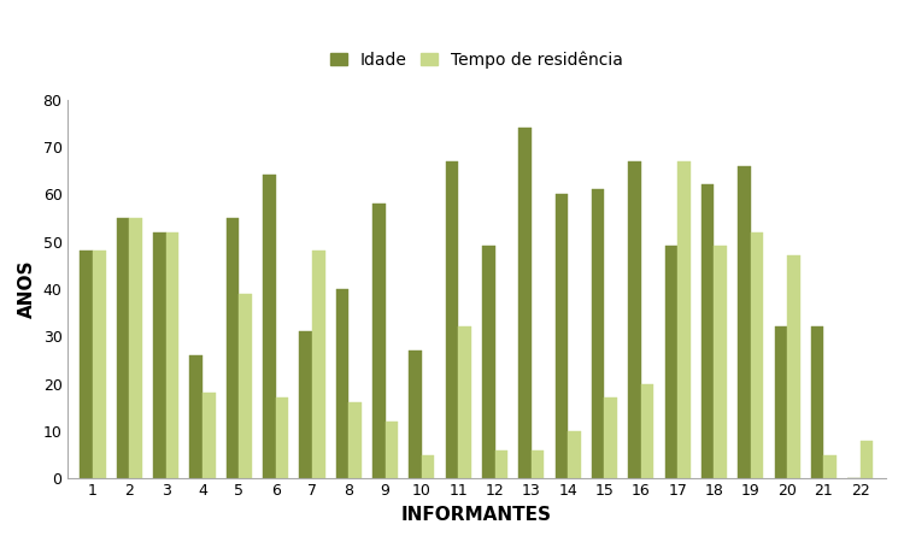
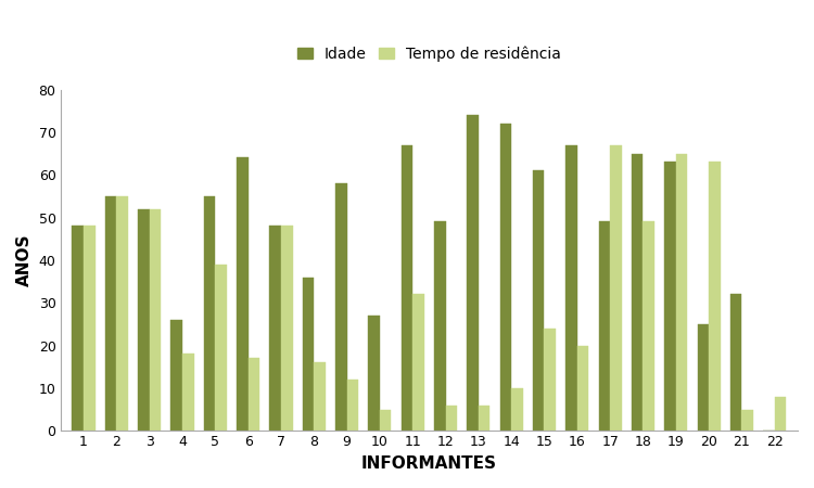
Idade/7: 31 -> 48
Idade/8: 40 -> 36
Idade/14: 60 -> 72
Tempo de residência/15: 17 -> 24
Idade/18: 62 -> 65
Idade/19: 66 -> 63
Tempo de residência/19: 52 -> 65
Idade/20: 32 -> 25
Tempo de residência/20: 47 -> 63
